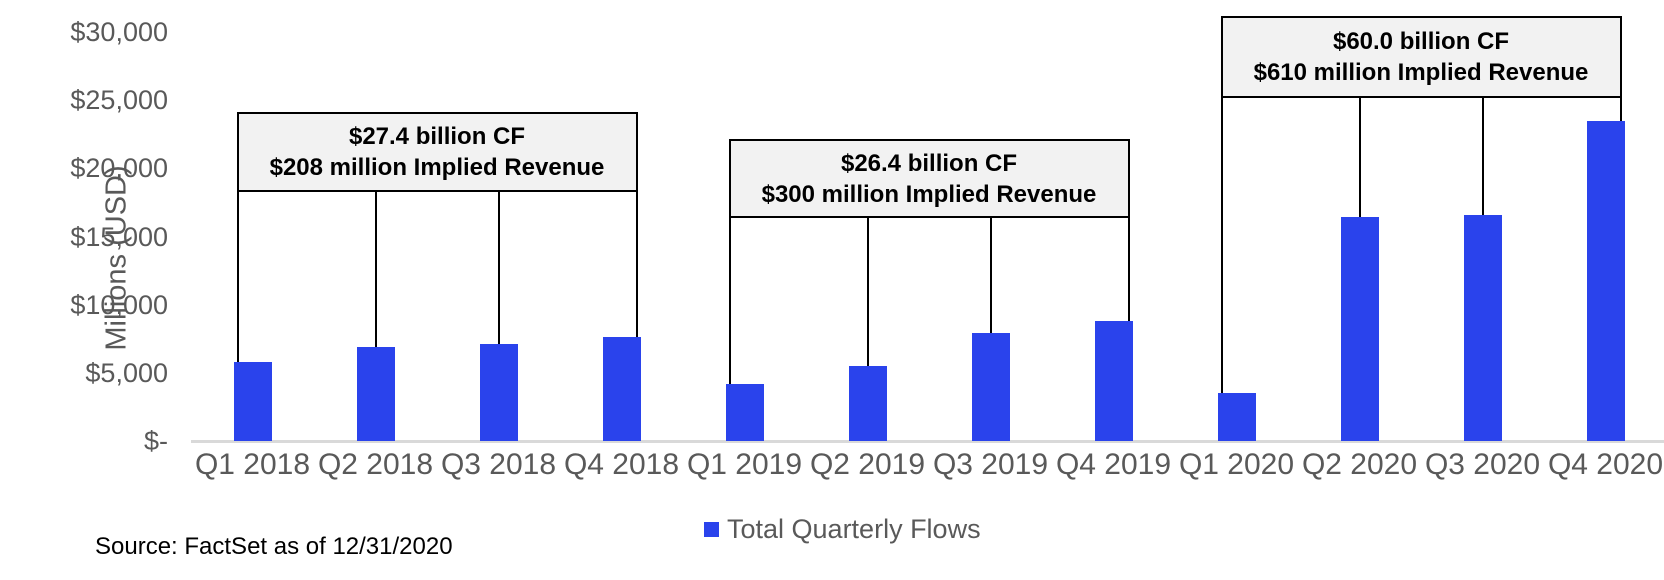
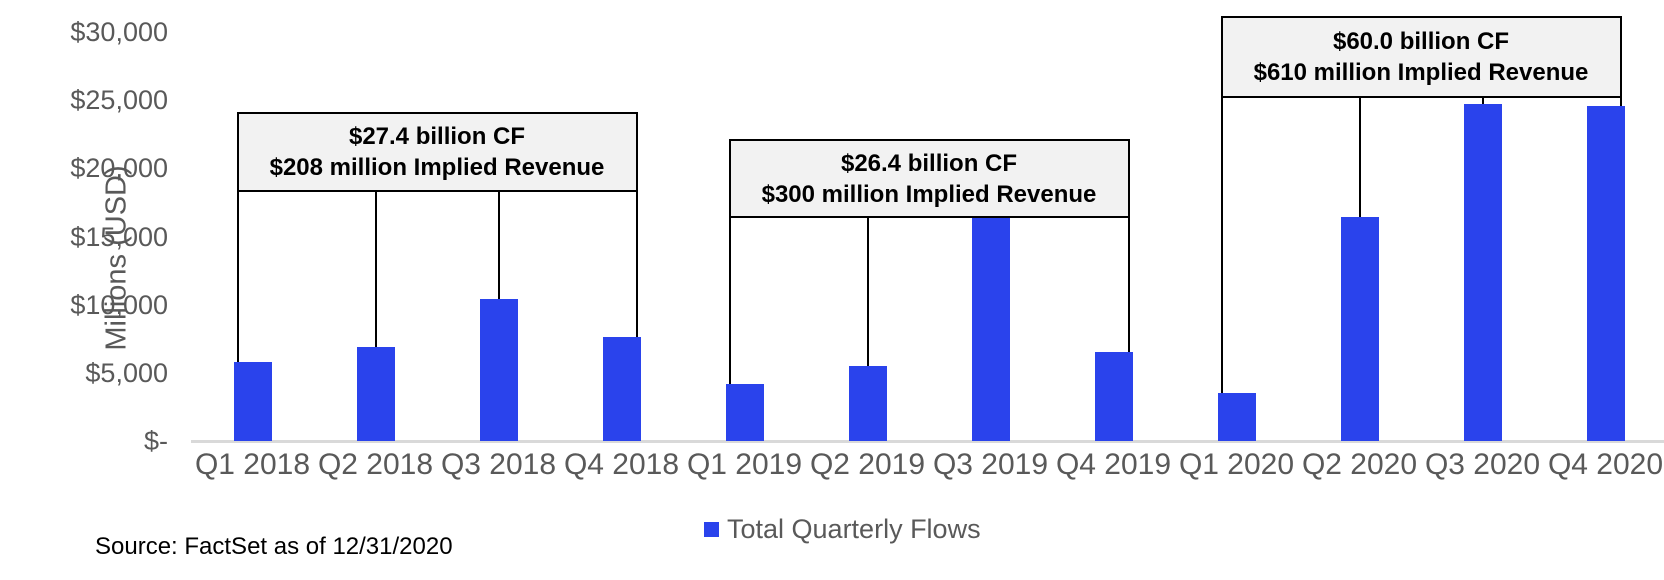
Q3 2018: $7100 -> $10400
Q3 2019: $7900 -> $16800
Q4 2019: $8800 -> $6500
Q3 2020: $16600 -> $24700
Q4 2020: $23500 -> $24600
